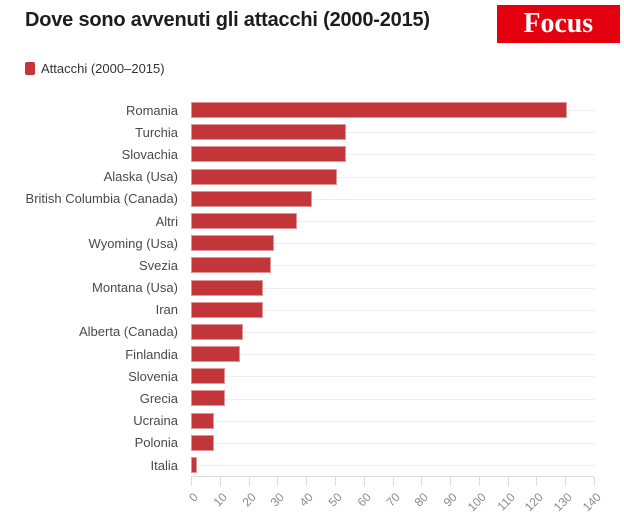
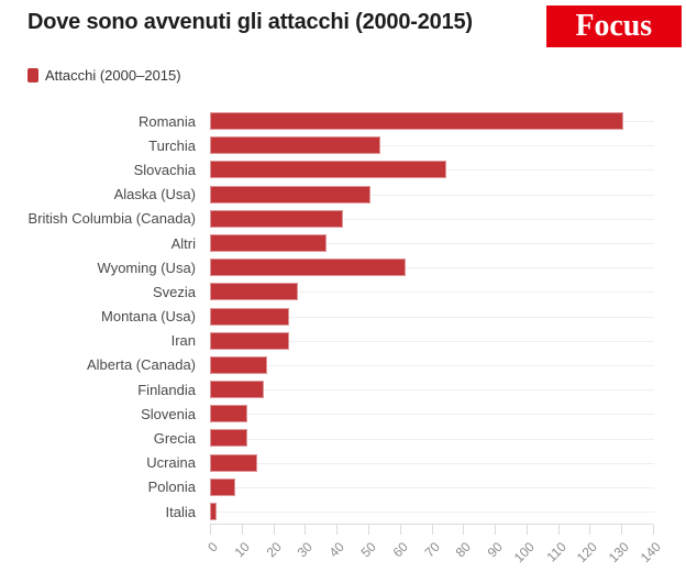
Slovachia: 54 -> 75
Wyoming (Usa): 29 -> 62
Ucraina: 8 -> 15
